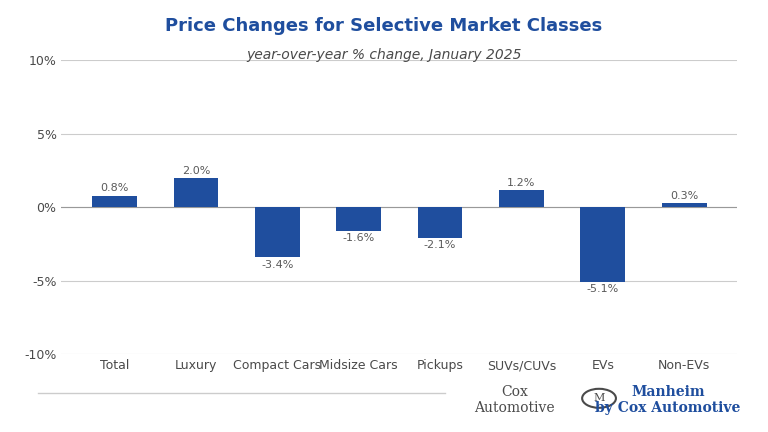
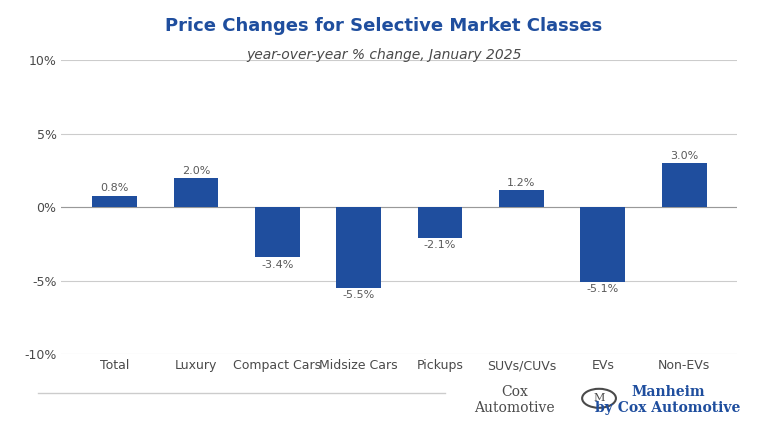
Midsize Cars: -1.6% -> -5.5%
Non-EVs: 0.3% -> 3.0%
